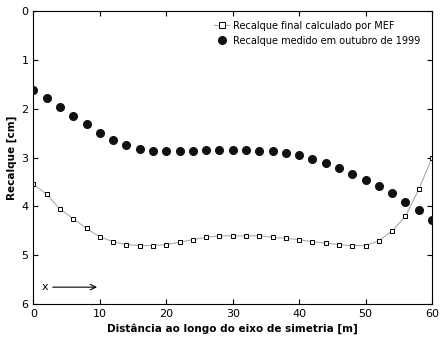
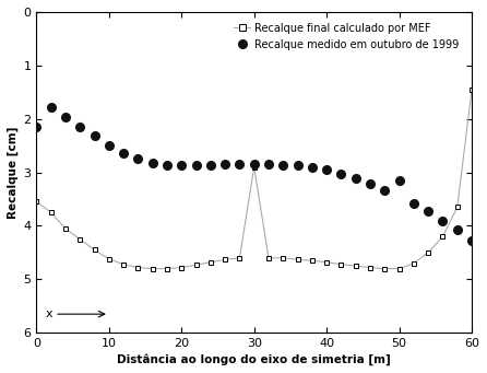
Recalque medido em outubro de 1999/0: 1.62 -> 2.15
Recalque final calculado por MEF/30: 4.60 -> 2.90
Recalque medido em outubro de 1999/50: 3.45 -> 3.15
Recalque final calculado por MEF/60: 3.00 -> 1.45
